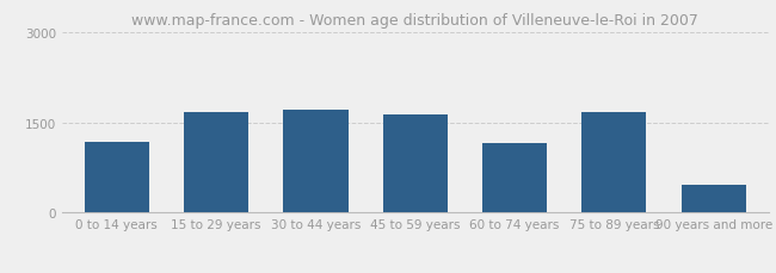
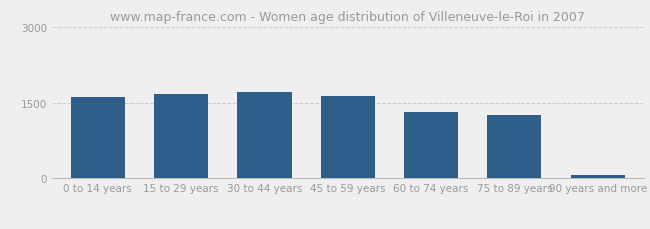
0 to 14 years: 1180 -> 1620
60 to 74 years: 1160 -> 1320
75 to 89 years: 1660 -> 1260
90 years and more: 460 -> 60
